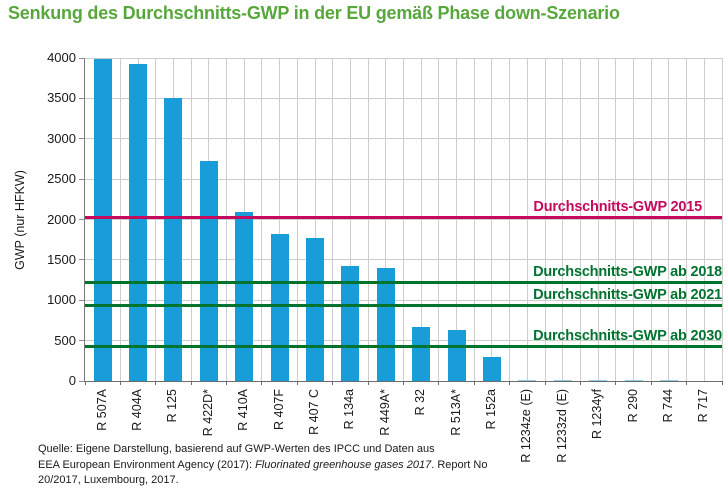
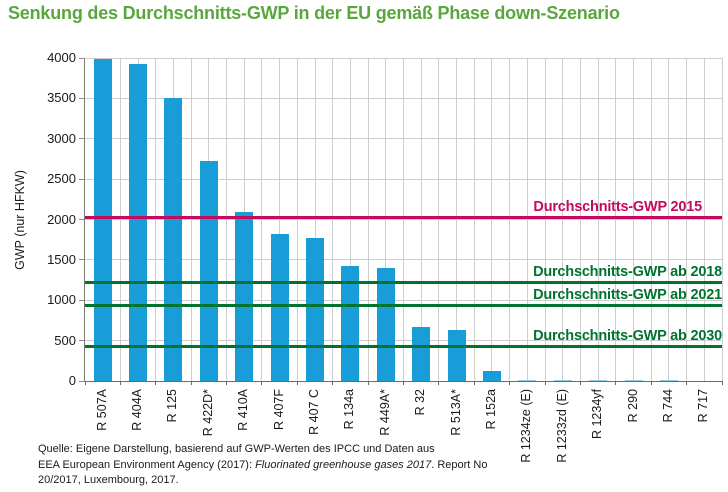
R 152a: 300 -> 100
